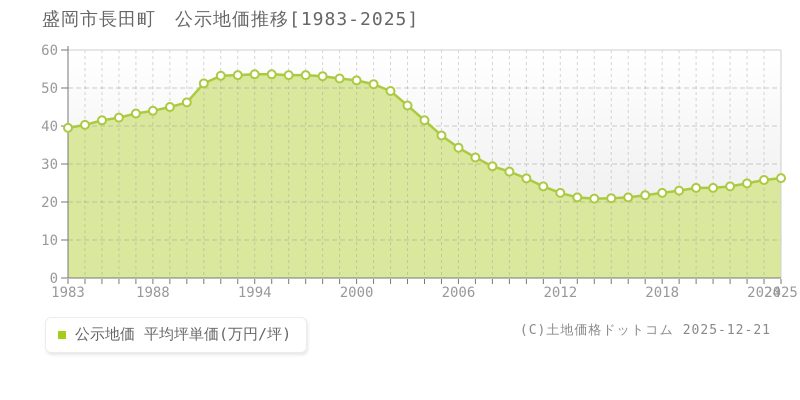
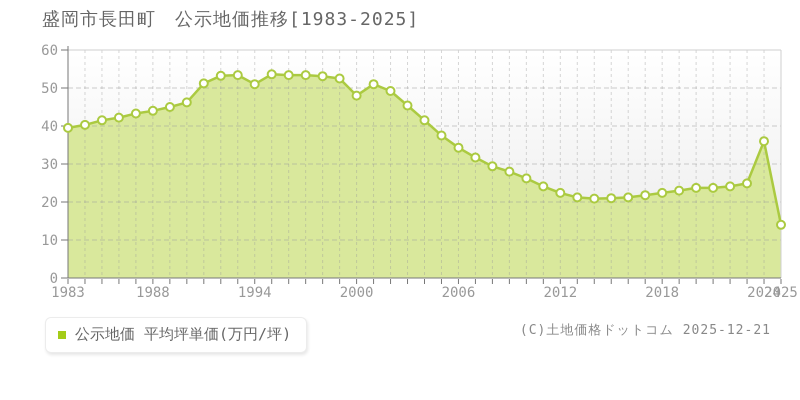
1994: 54 -> 51
2000: 52 -> 48
2024: 26 -> 36
2025: 26 -> 14
